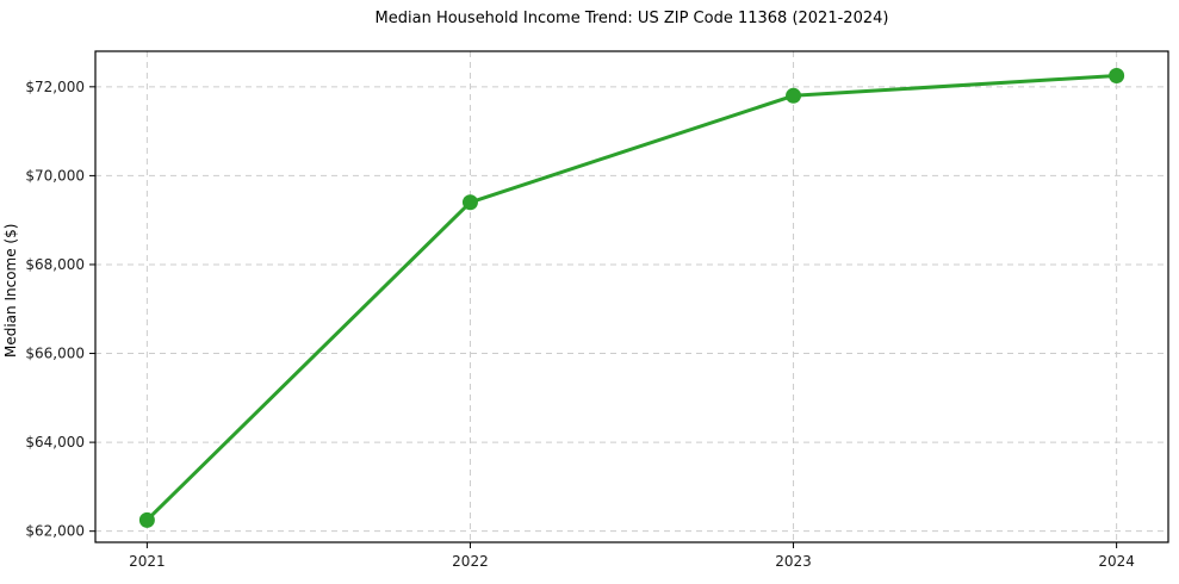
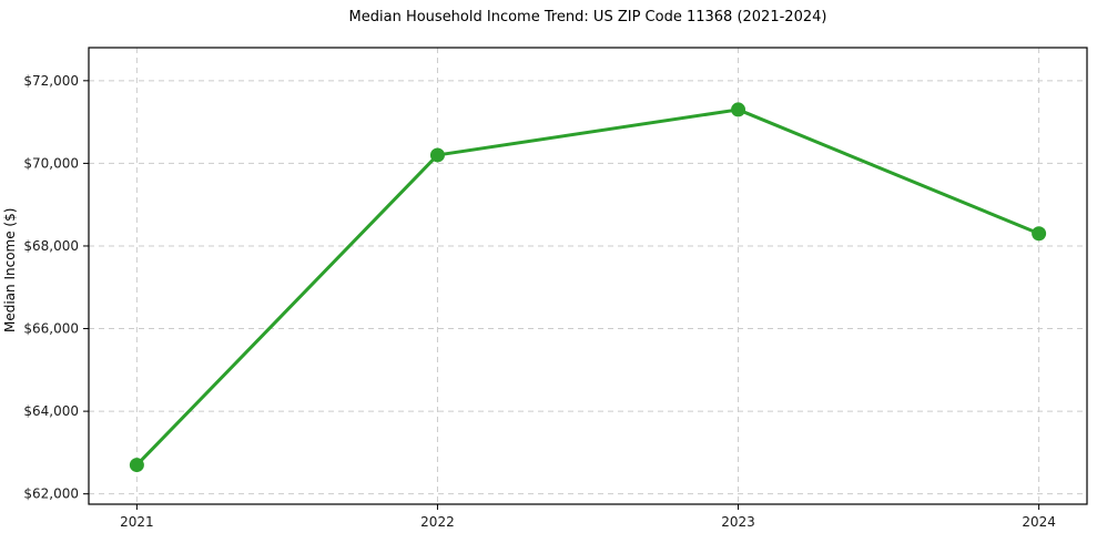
2021: $62200 -> $62700
2022: $69400 -> $70200
2023: $71800 -> $71300
2024: $72200 -> $68300
